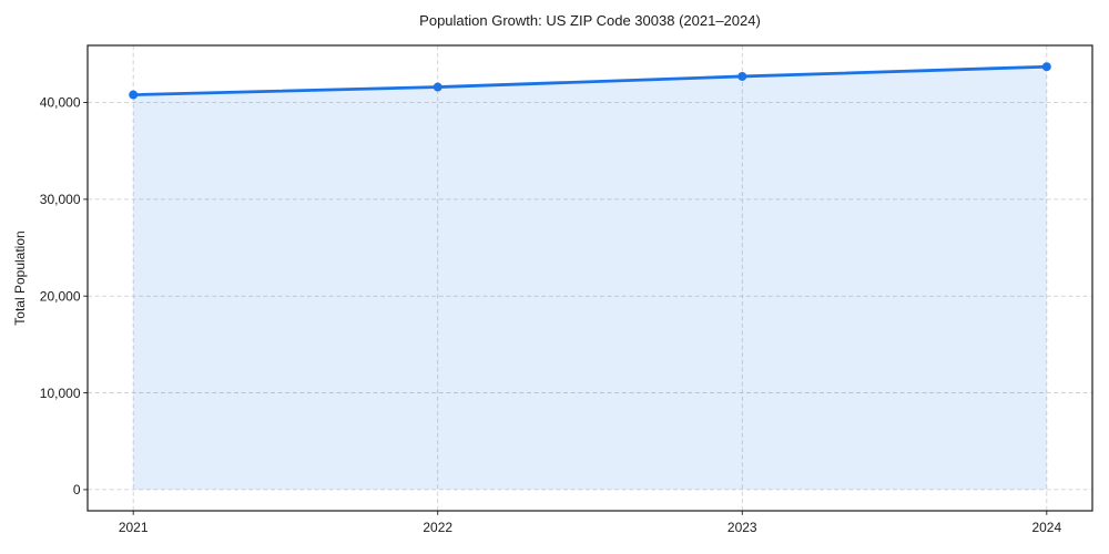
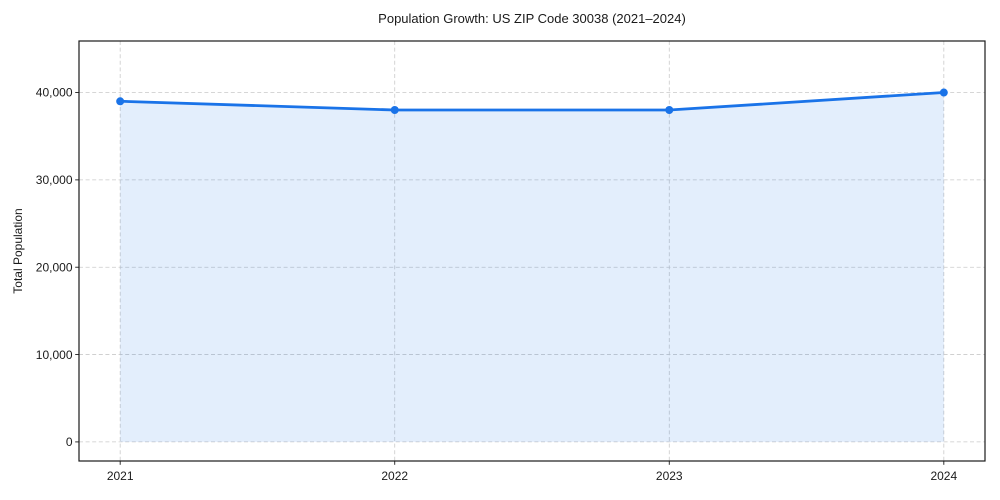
2021: 41000 -> 39000
2022: 42000 -> 38000
2023: 43000 -> 38000
2024: 44000 -> 40000
